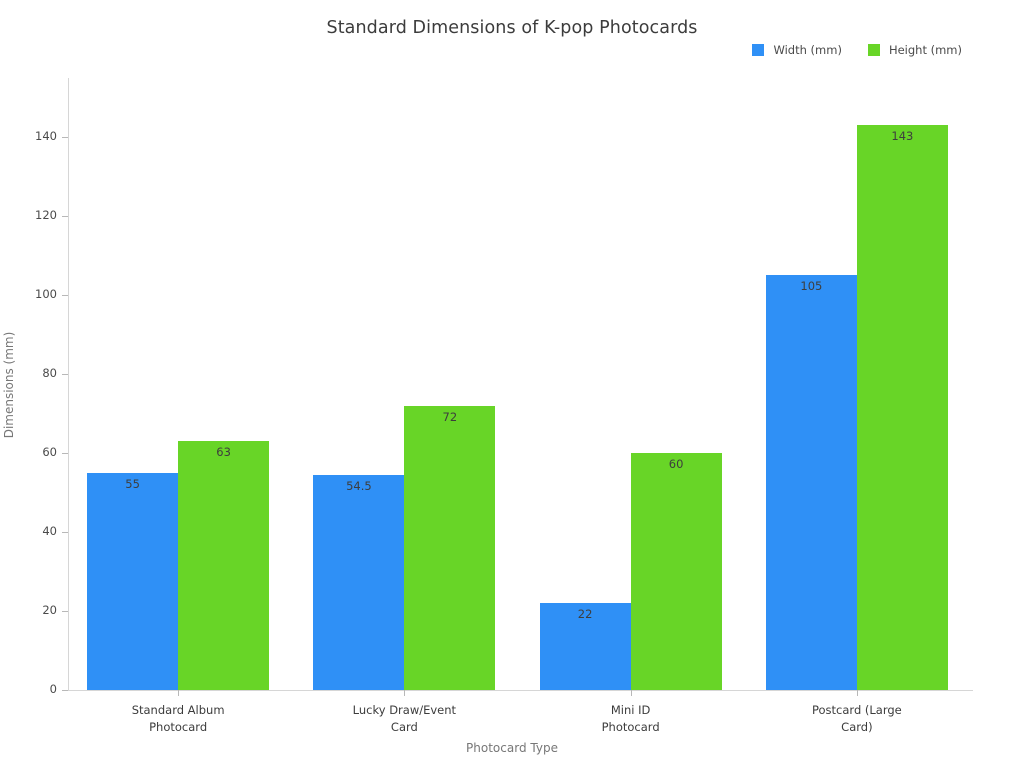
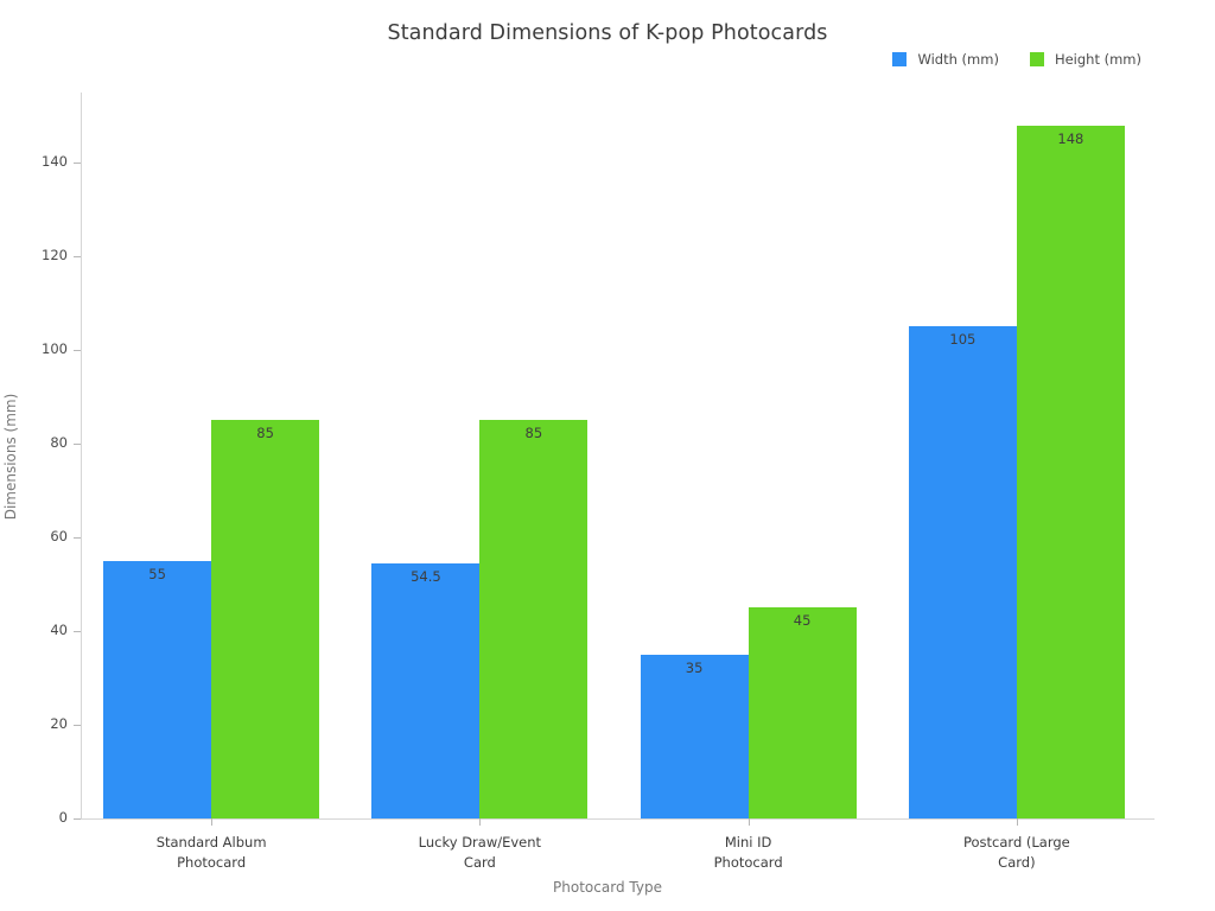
Height (mm)/Standard Album Photocard: 63 -> 85
Height (mm)/Lucky Draw/Event Card: 72 -> 85
Width (mm)/Mini ID Photocard: 22 -> 35
Height (mm)/Mini ID Photocard: 60 -> 45
Height (mm)/Postcard (Large Card): 143 -> 148
